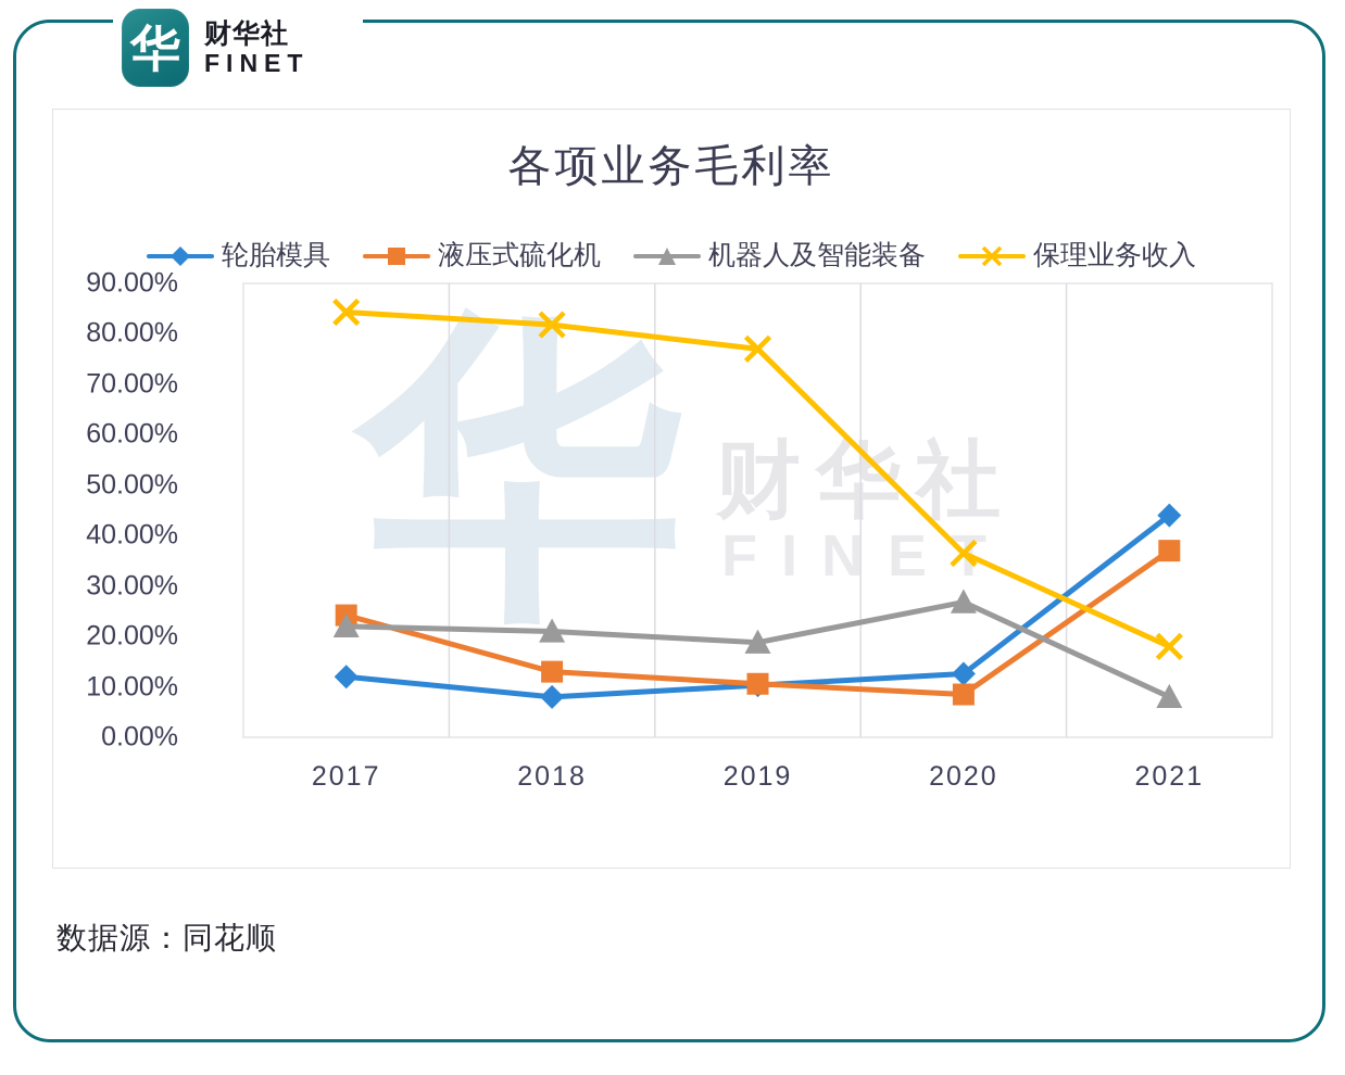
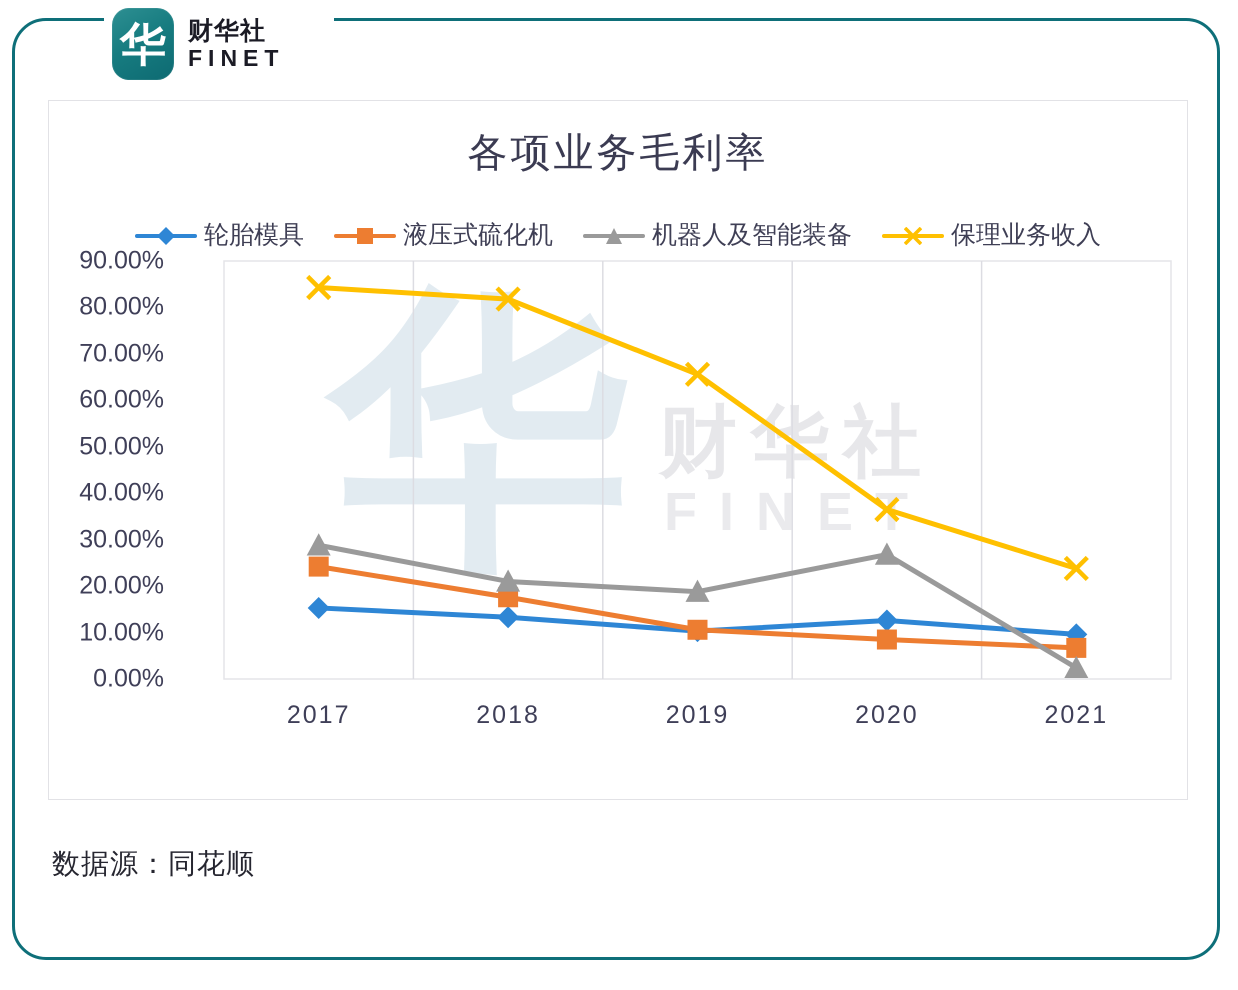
轮胎模具/2017: 12% -> 15%
机器人及智能装备/2017: 22% -> 29%
轮胎模具/2018: 8% -> 13%
液压式硫化机/2018: 13% -> 18%
保理业务收入/2019: 77% -> 66%
轮胎模具/2021: 44% -> 10%
液压式硫化机/2021: 37% -> 7%
机器人及智能装备/2021: 8% -> 2%
保理业务收入/2021: 18% -> 24%
